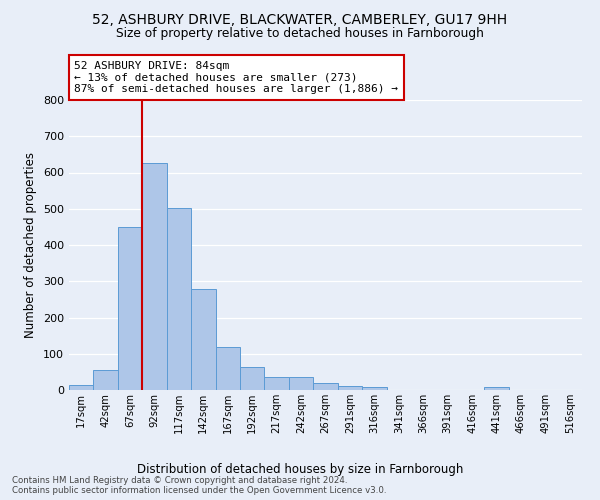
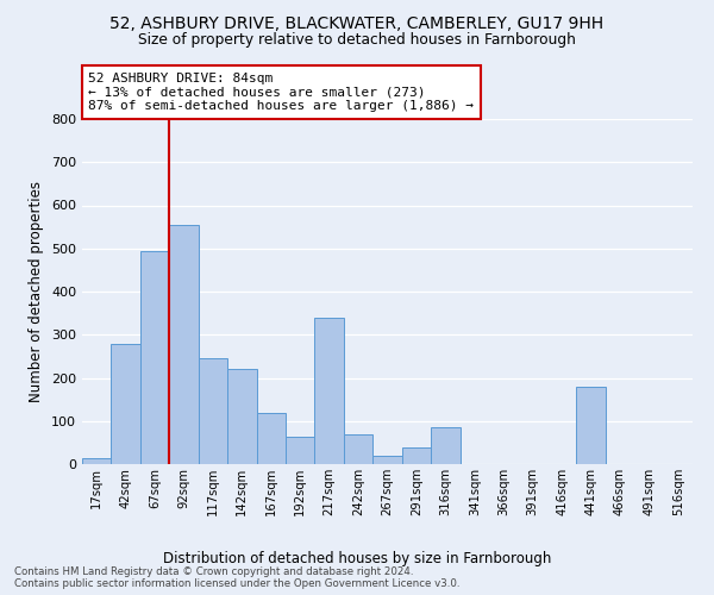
42sqm: 55 -> 280
67sqm: 450 -> 495
92sqm: 625 -> 555
117sqm: 503 -> 245
142sqm: 280 -> 220
217sqm: 35 -> 340
242sqm: 35 -> 70
291sqm: 10 -> 40
316sqm: 9 -> 85
441sqm: 8 -> 180
